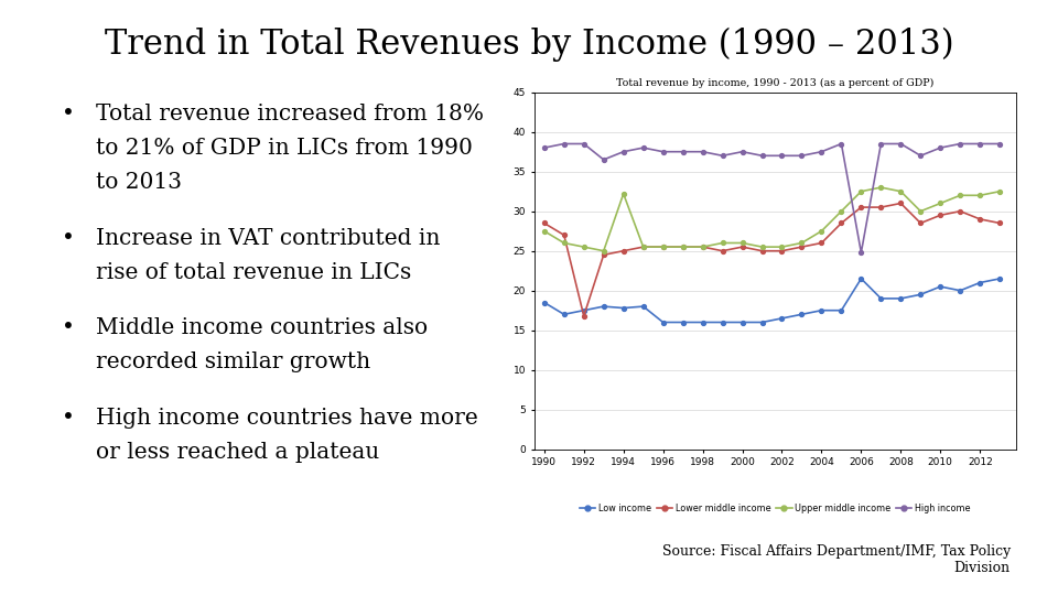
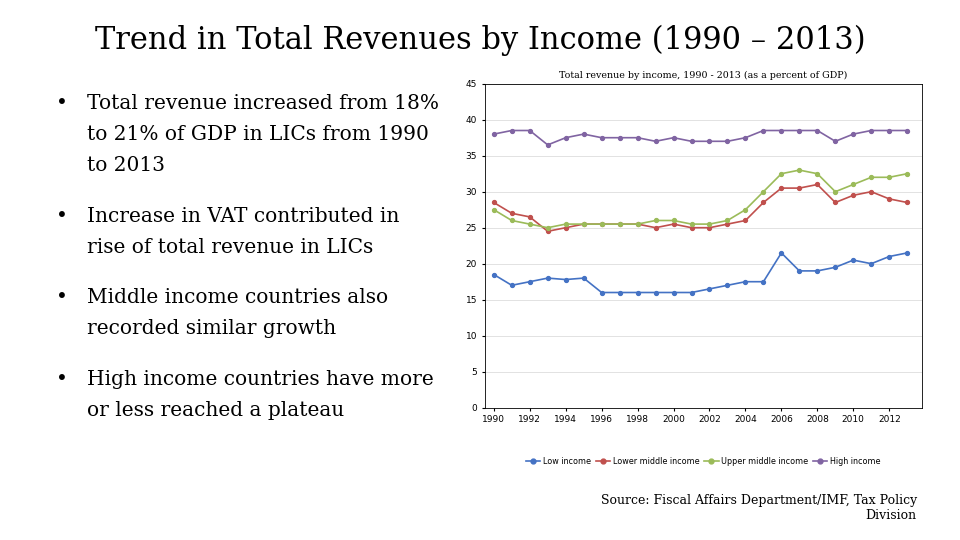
Lower middle income/1992: 16.8 -> 26.5
Upper middle income/1994: 32.2 -> 25.5
High income/2006: 24.8 -> 38.5
